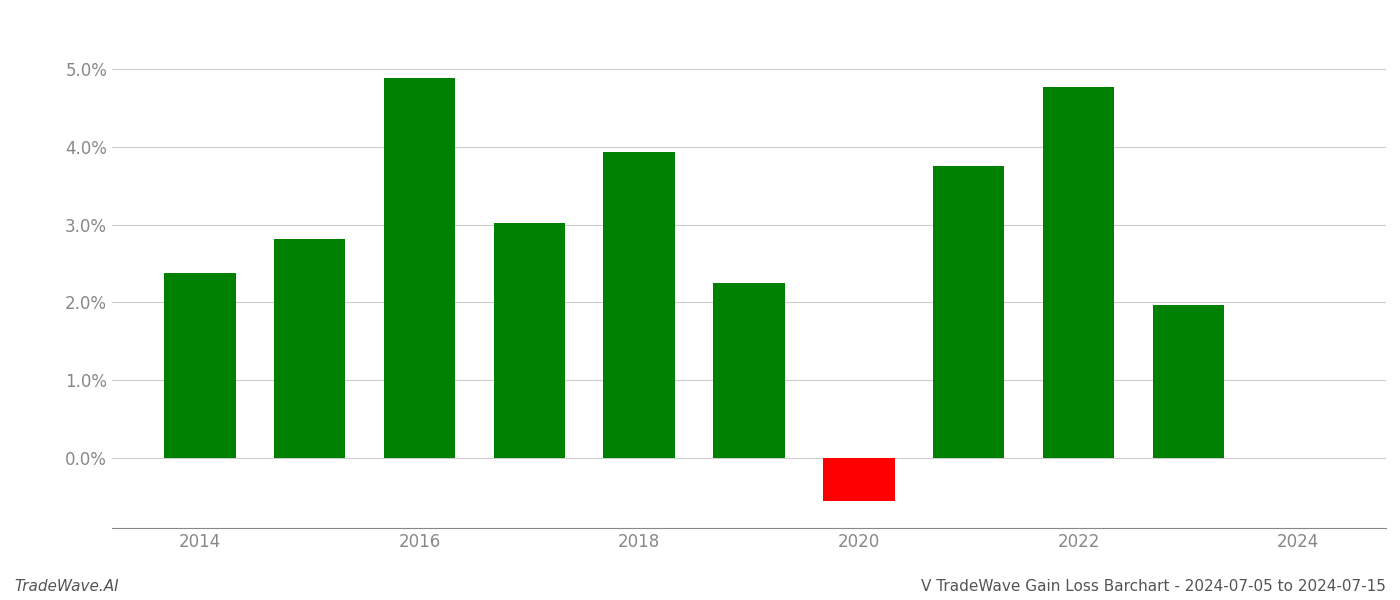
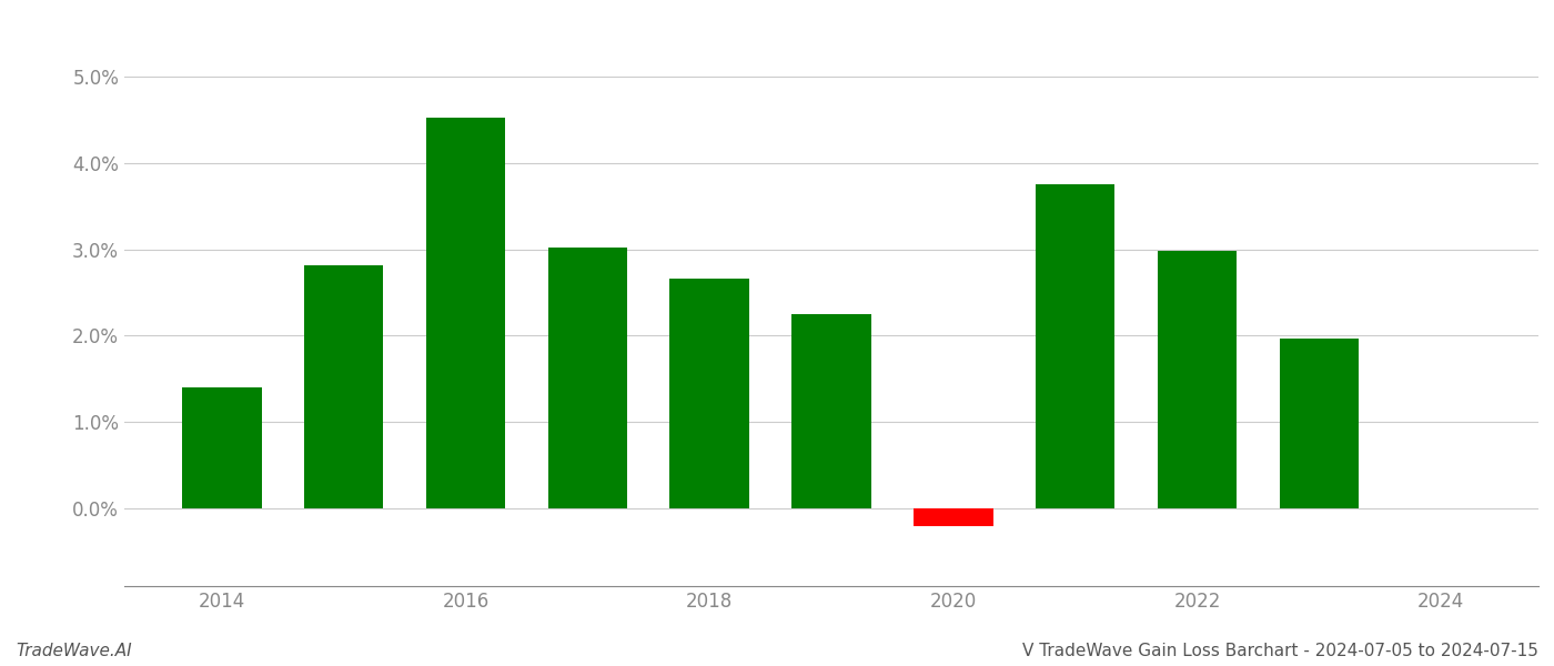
2014: 2.38% -> 1.40%
2016: 4.88% -> 4.52%
2018: 3.93% -> 2.66%
2020: -0.55% -> -0.20%
2022: 4.77% -> 2.98%
